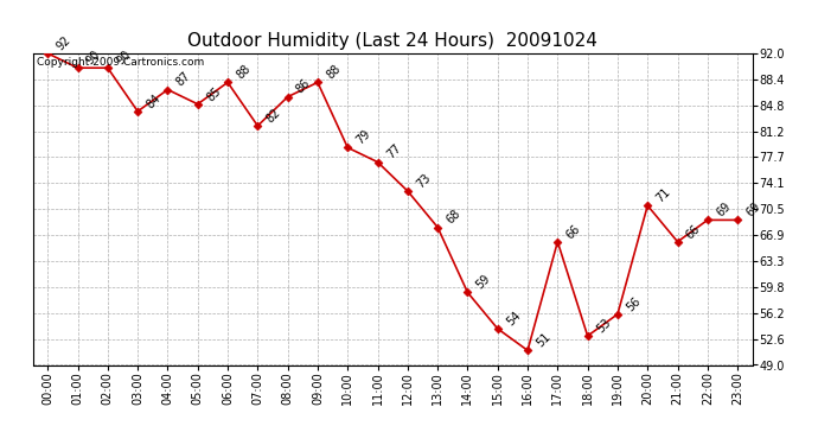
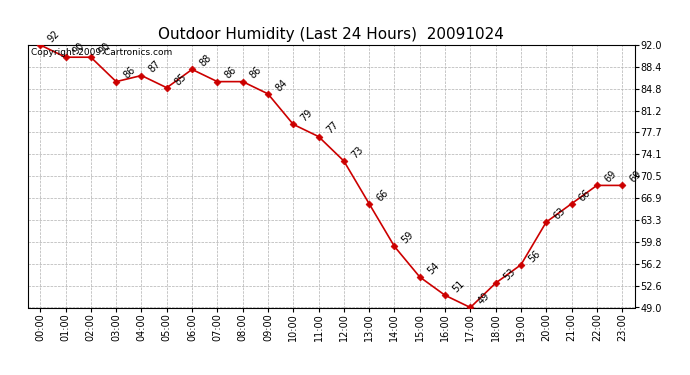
03:00: 84 -> 86
07:00: 82 -> 86
09:00: 88 -> 84
13:00: 68 -> 66
17:00: 66 -> 49
20:00: 71 -> 63
